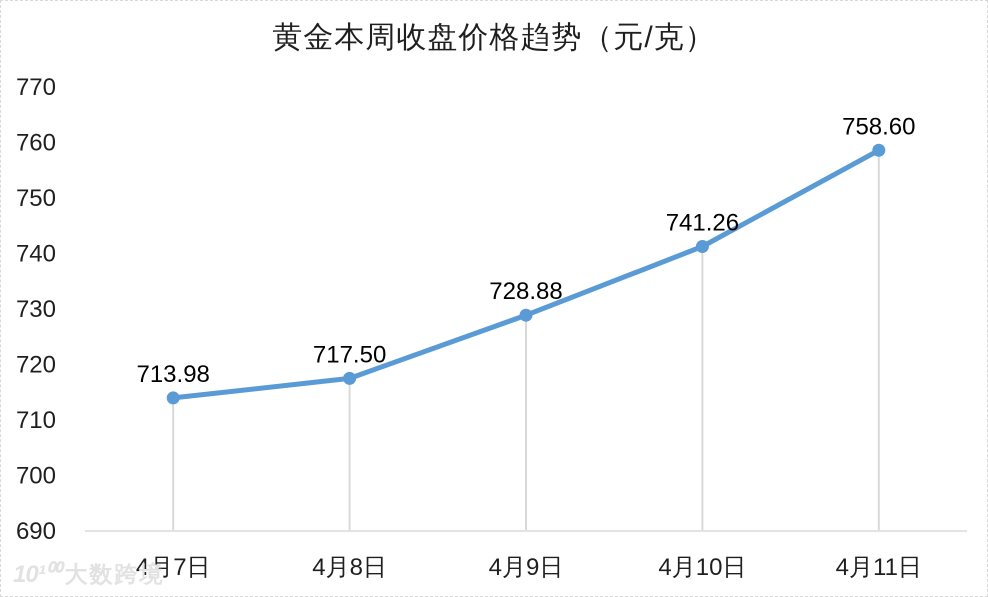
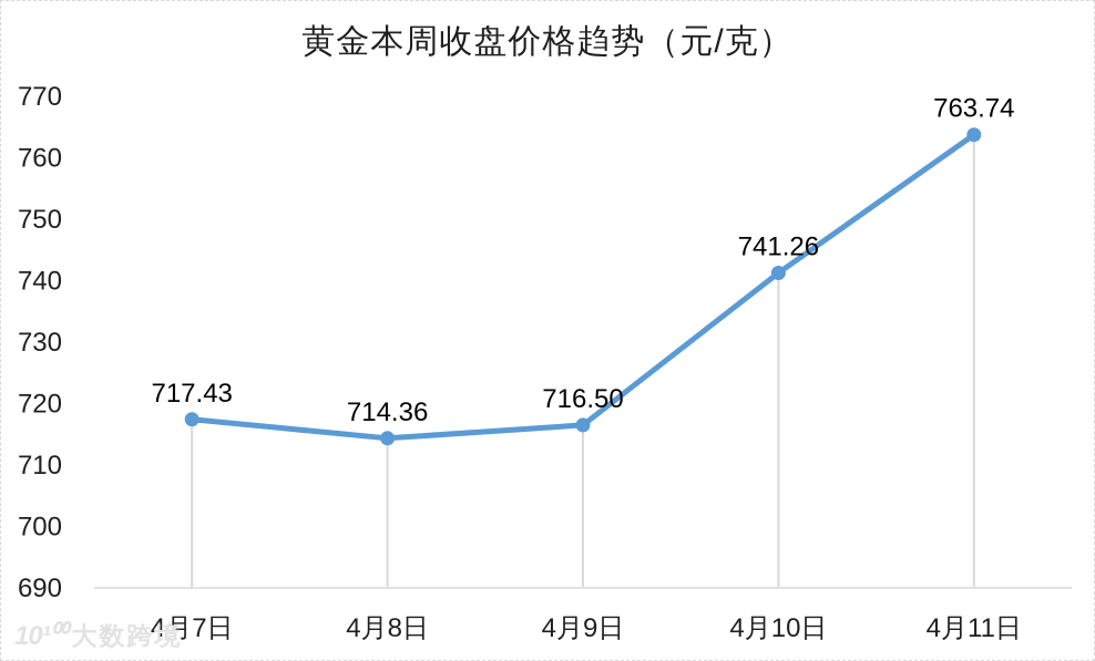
4月7日: 713.98 -> 717.43
4月8日: 717.50 -> 714.36
4月9日: 728.88 -> 716.50
4月11日: 758.60 -> 763.74
